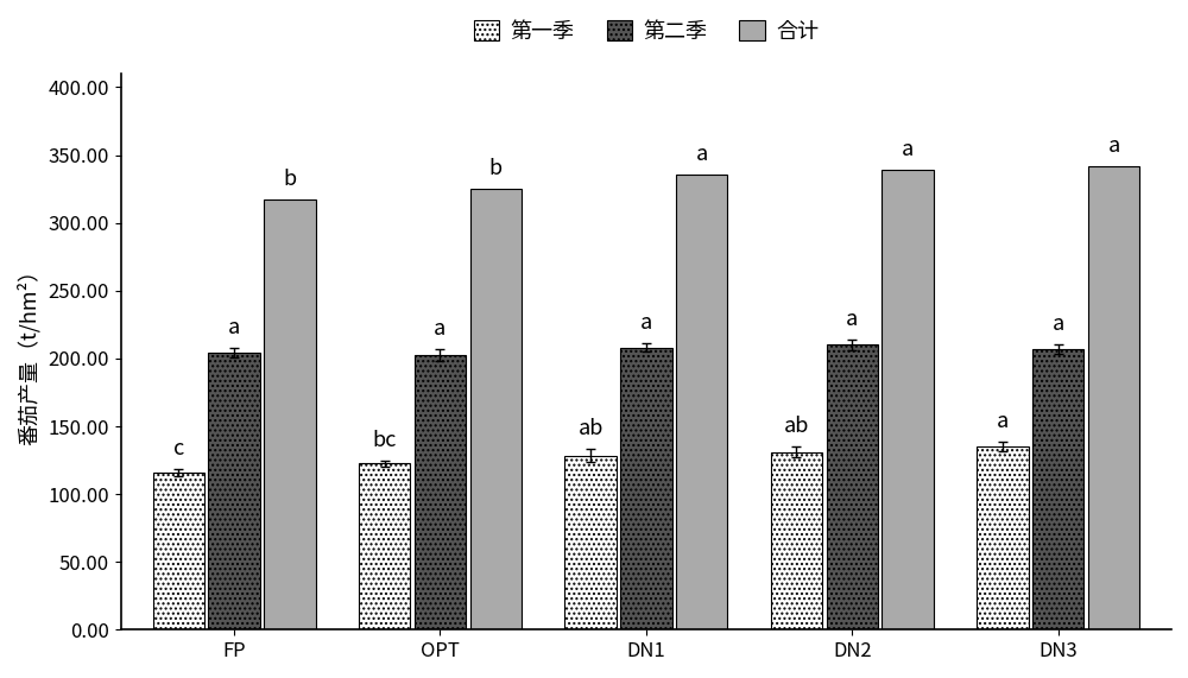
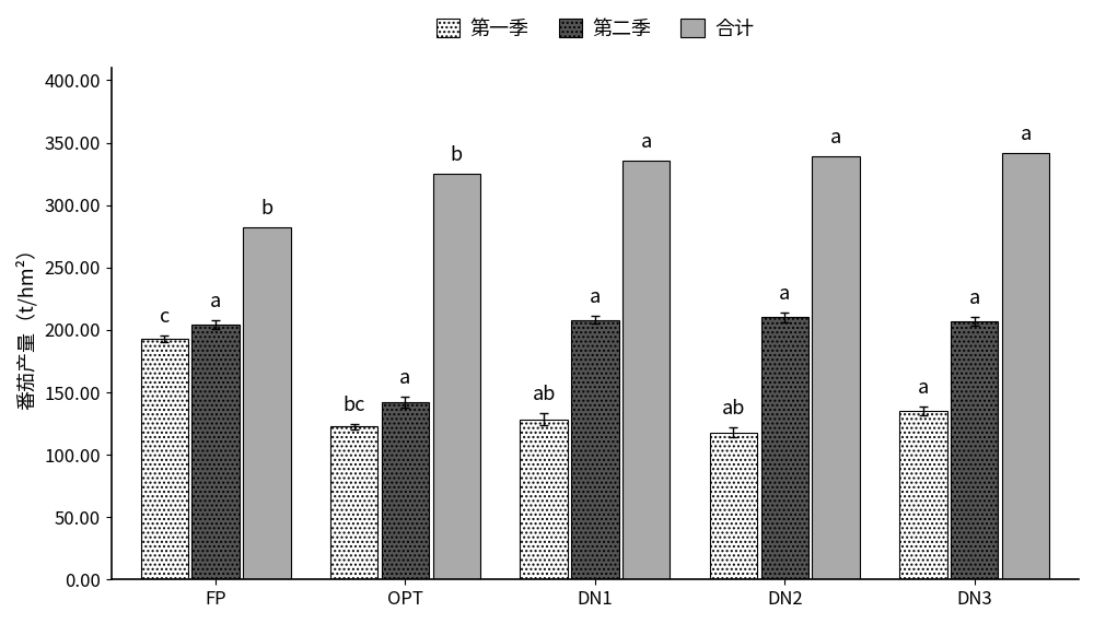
第一季/FP: 116 -> 193
合计/FP: 317 -> 282
第二季/OPT: 202 -> 142
第一季/DN2: 131 -> 118
